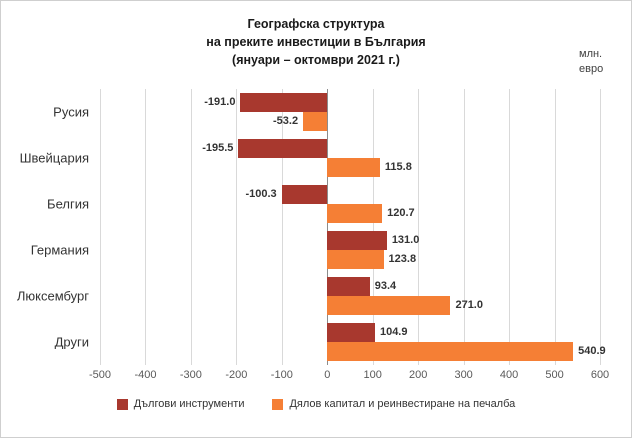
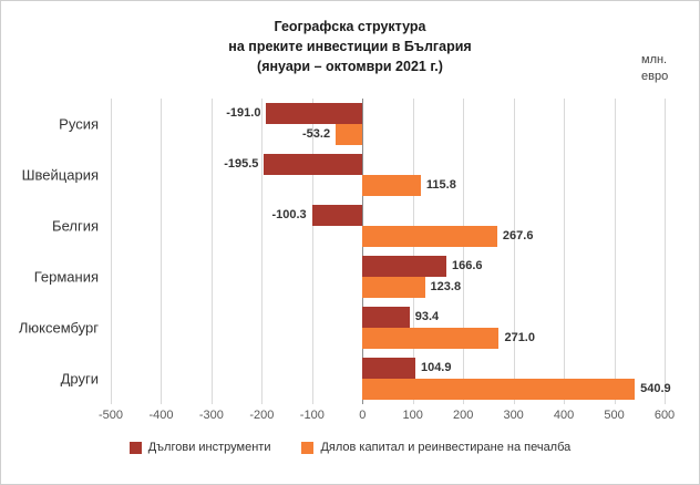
Дялов капитал и реинвестиране на печалба/Белгия: 120.7 -> 267.6
Дългови инструменти/Германия: 131.0 -> 166.6
